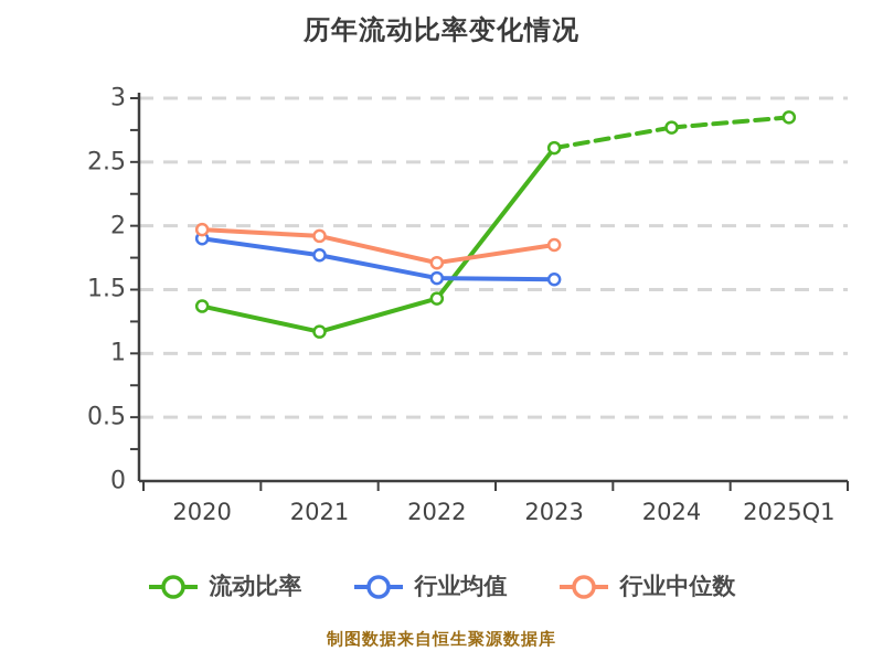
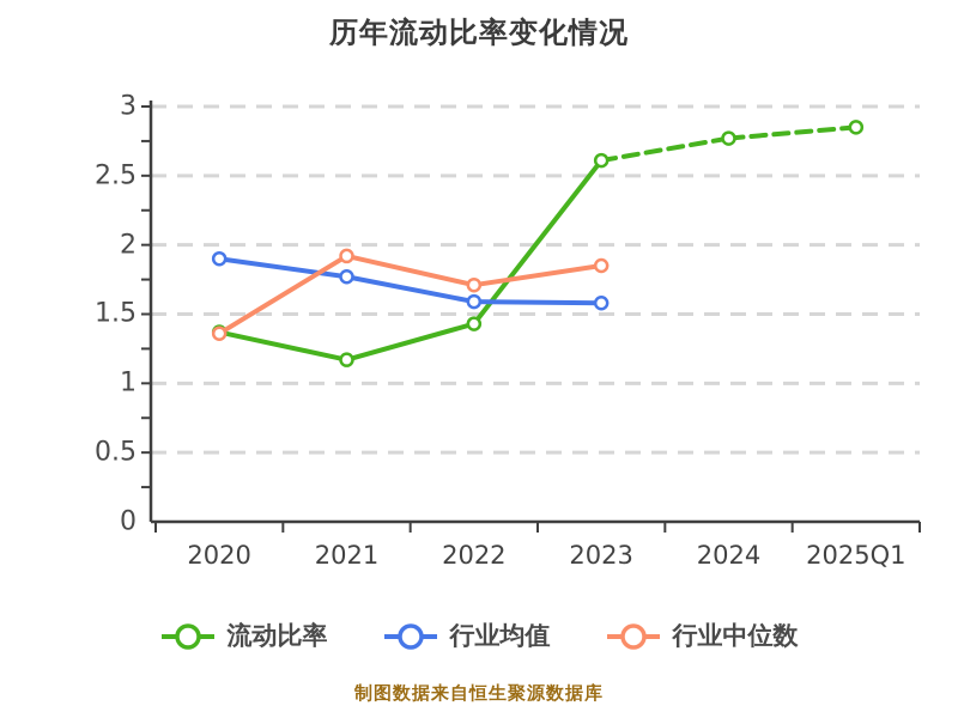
行业中位数/2020: 1.97 -> 1.36
